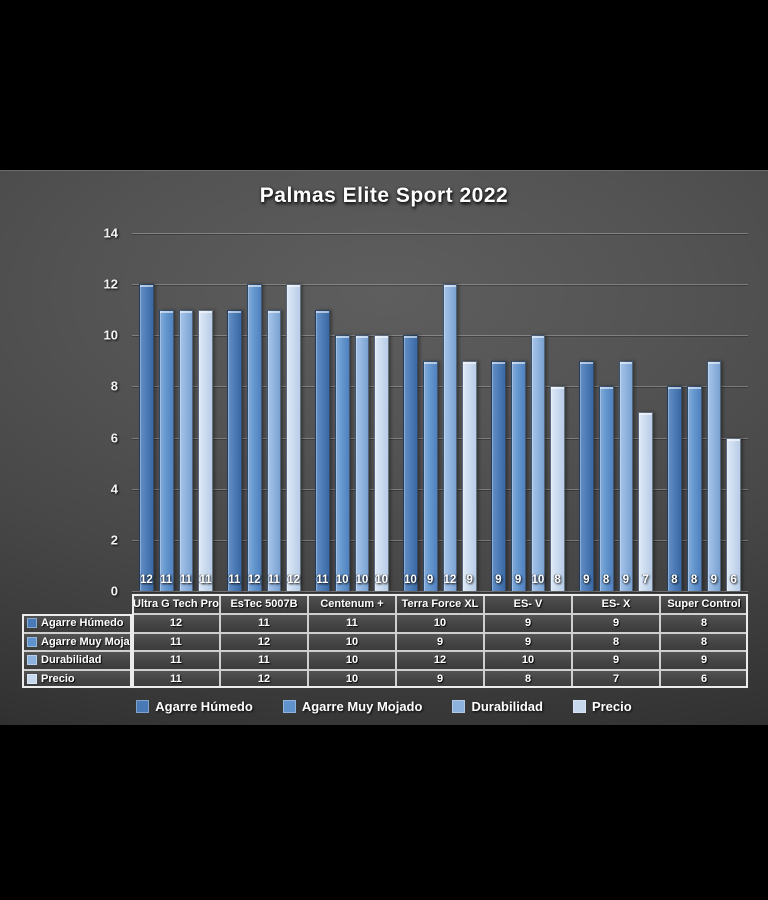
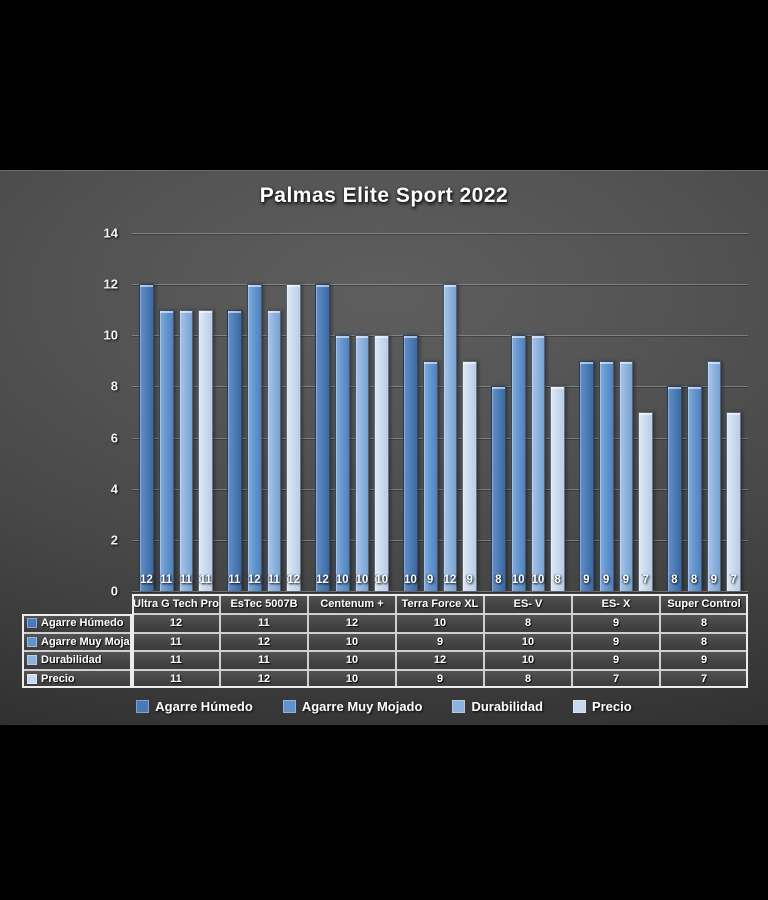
Agarre Húmedo/Centenum +: 11 -> 12
Agarre Húmedo/ES- V: 9 -> 8
Agarre Muy Mojado/ES- V: 9 -> 10
Agarre Muy Mojado/ES- X: 8 -> 9
Precio/Super Control: 6 -> 7
